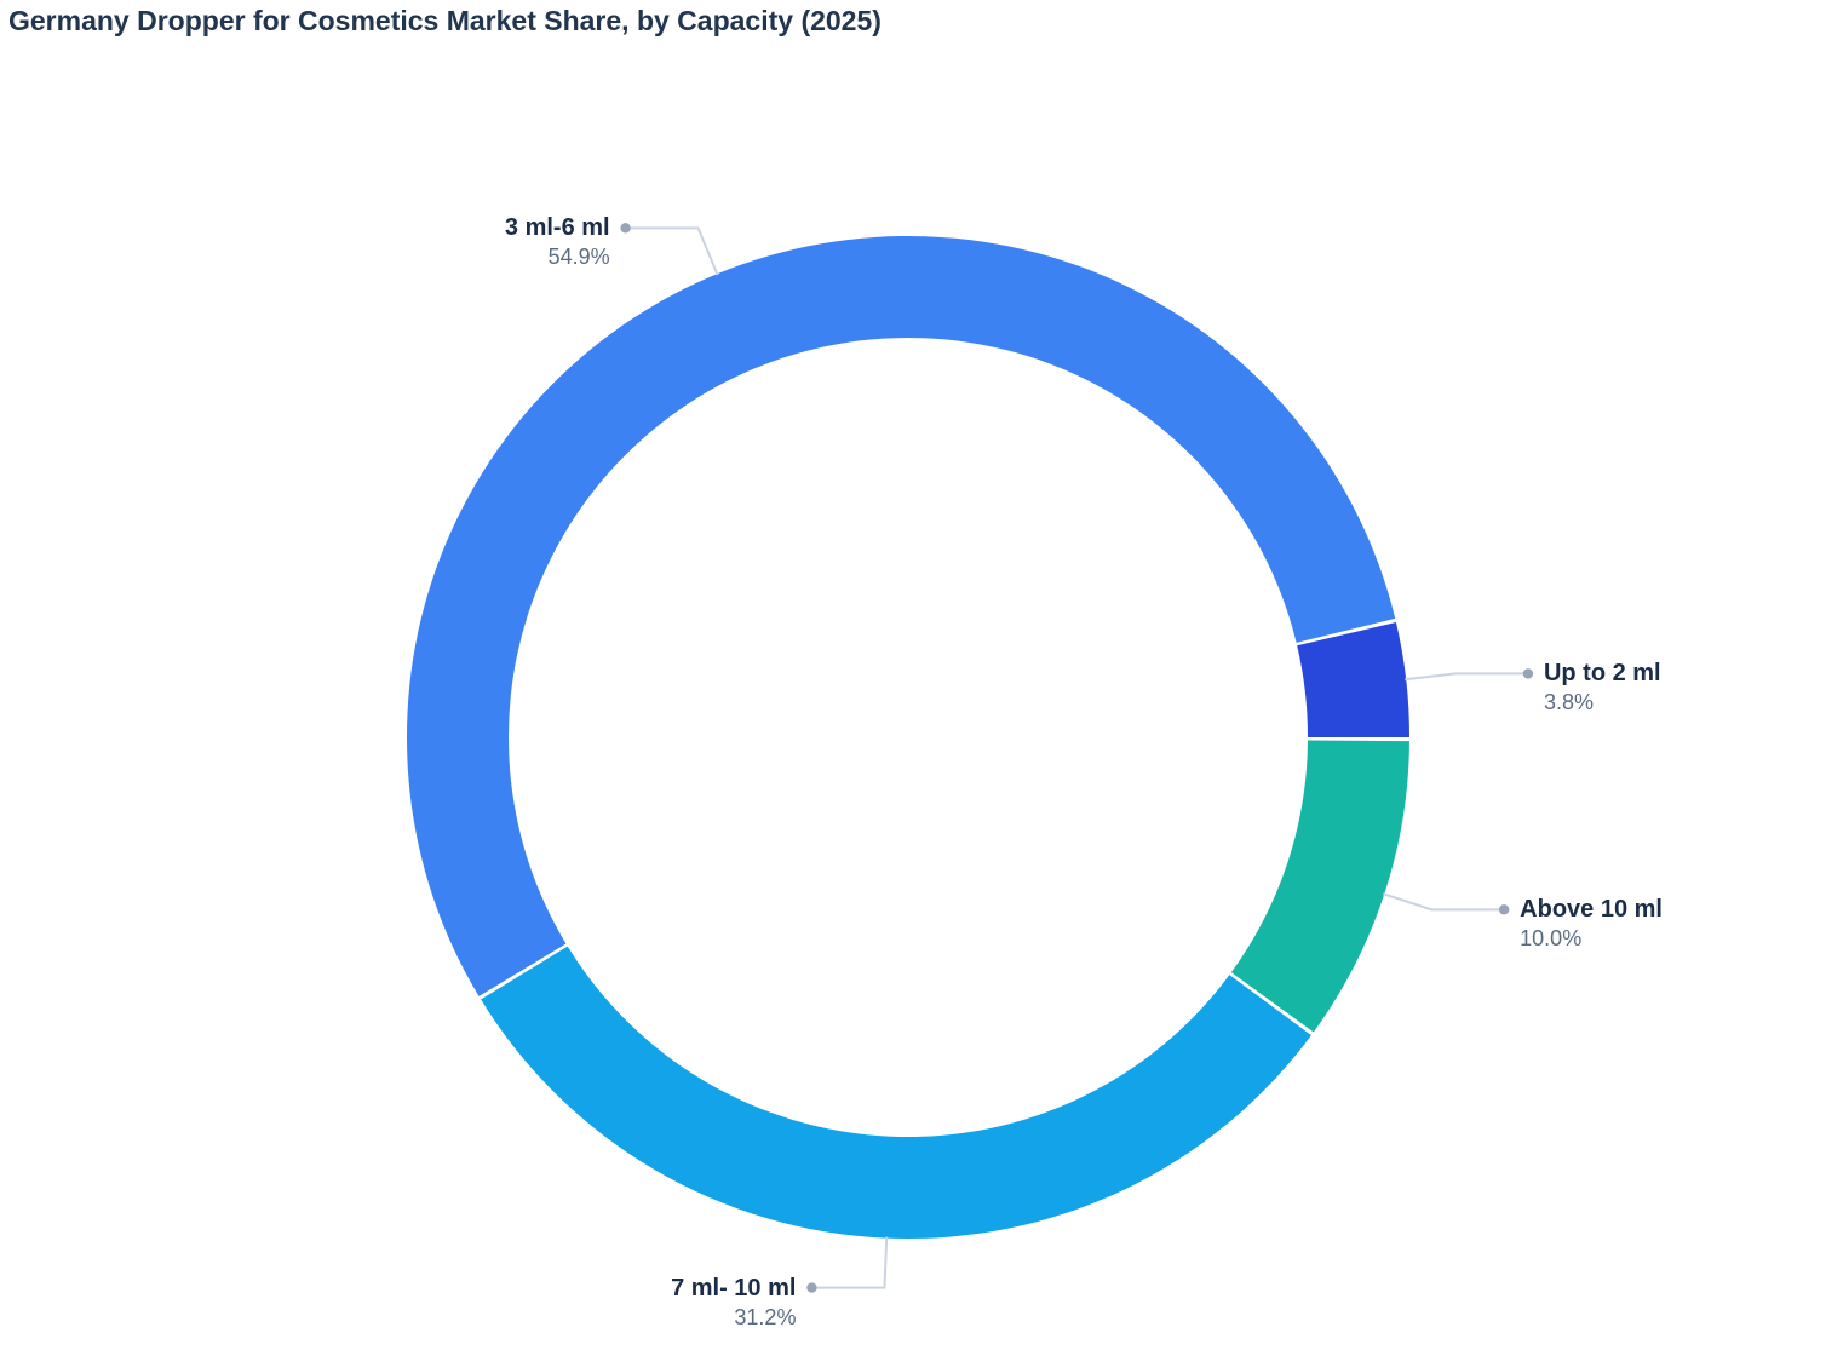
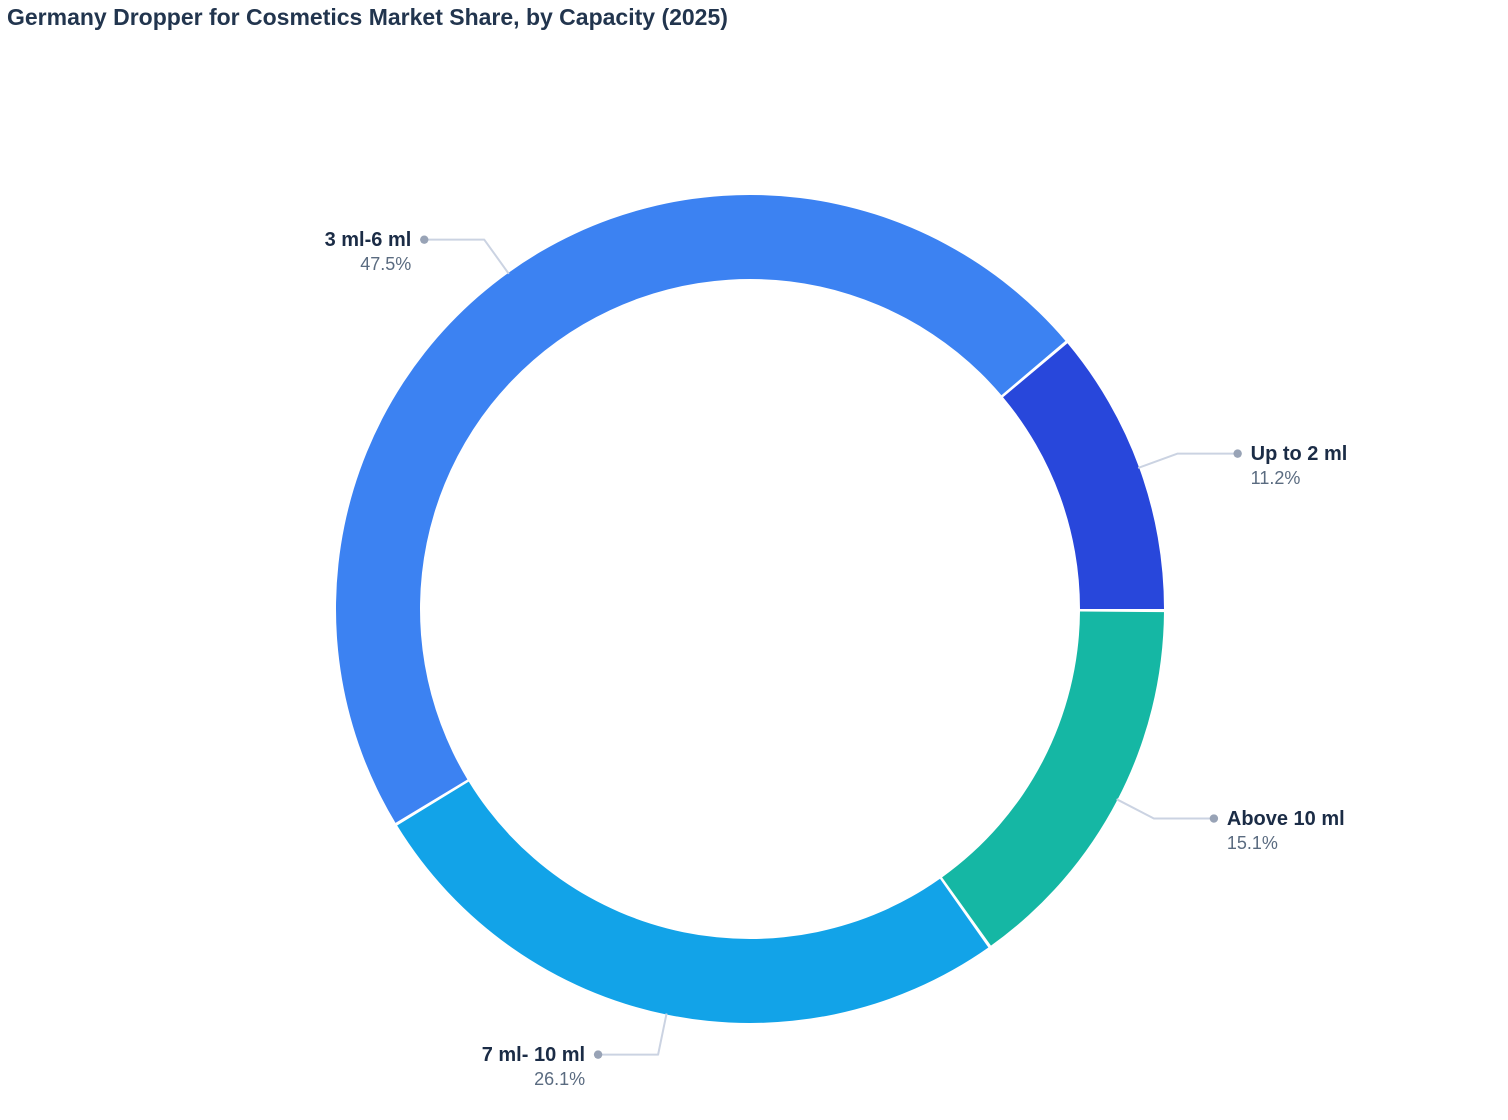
3 ml-6 ml: 54.9% -> 47.5%
Up to 2 ml: 3.8% -> 11.2%
Above 10 ml: 10.0% -> 15.1%
7 ml- 10 ml: 31.2% -> 26.1%
